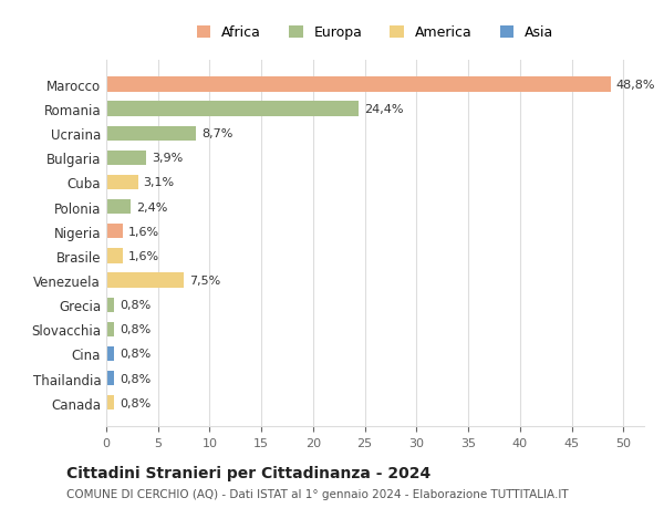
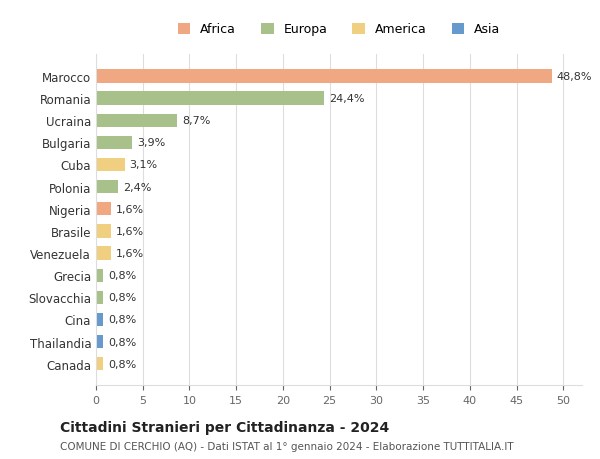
Venezuela: 7,5% -> 1,6%
